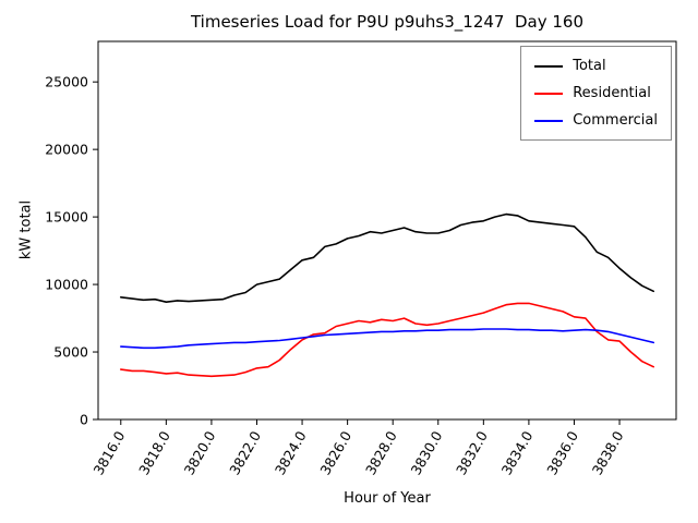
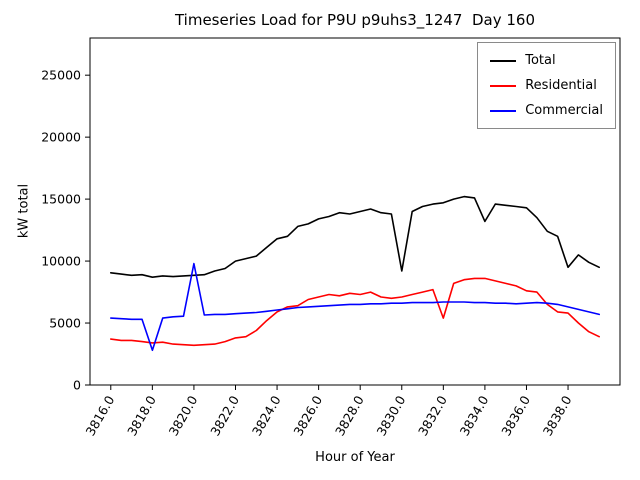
Commercial/3818.0: 5400 -> 2800
Commercial/3820.0: 5600 -> 9800
Total/3830.0: 13800 -> 9200
Residential/3832.0: 7900 -> 5400
Total/3834.0: 14700 -> 13200
Total/3838.0: 11200 -> 9500
